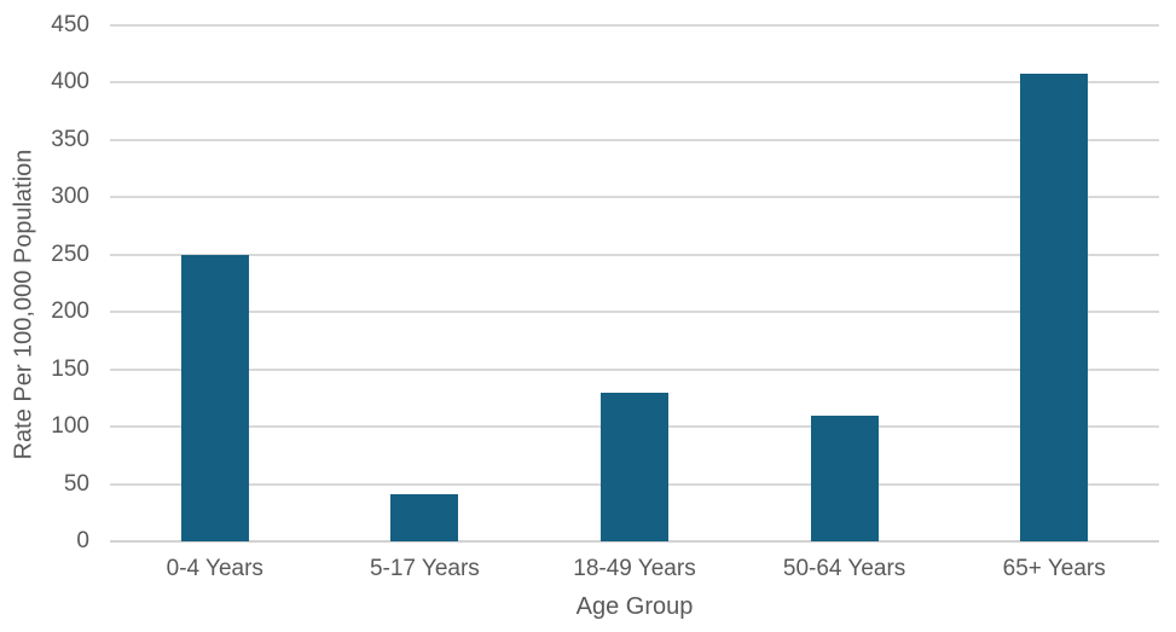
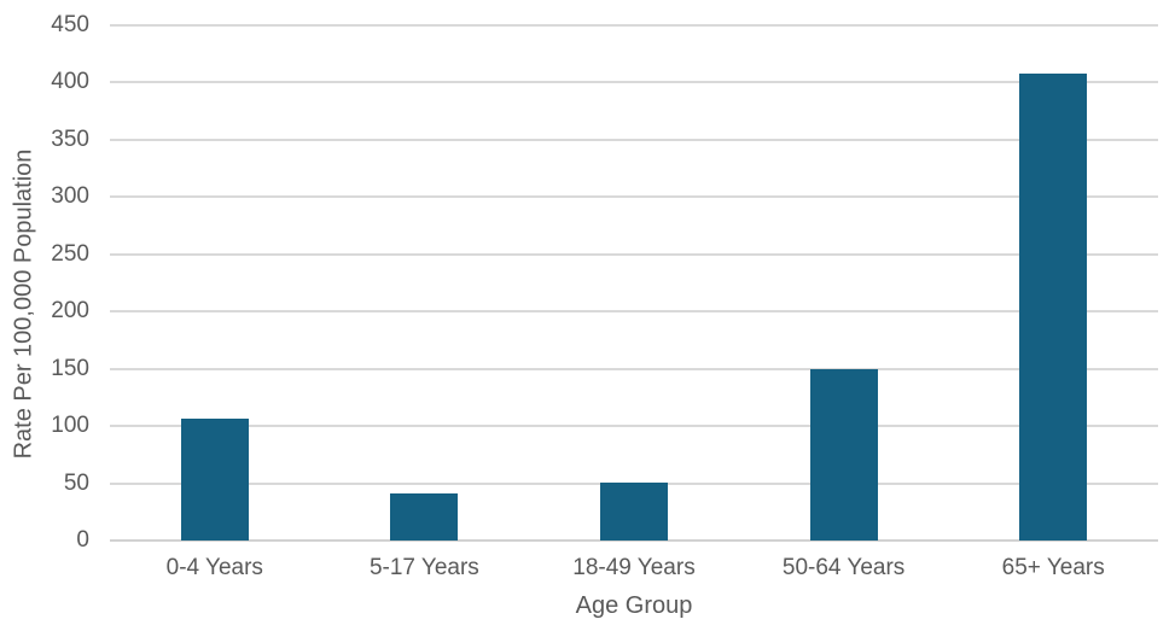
0-4 Years: 250 -> 110
18-49 Years: 130 -> 50
50-64 Years: 110 -> 150
